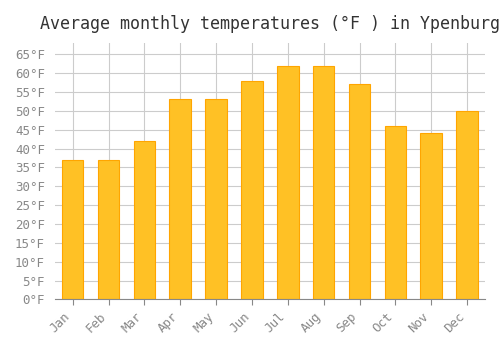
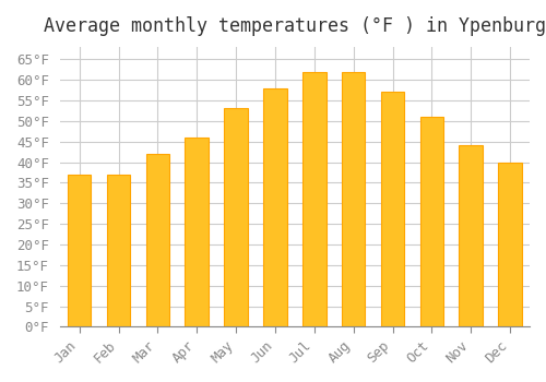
Apr: 53°F -> 46°F
Oct: 46°F -> 51°F
Dec: 50°F -> 40°F
